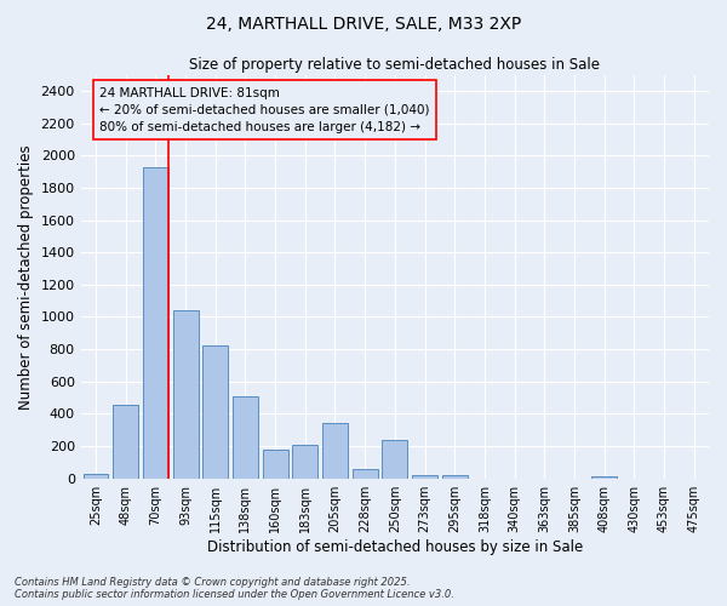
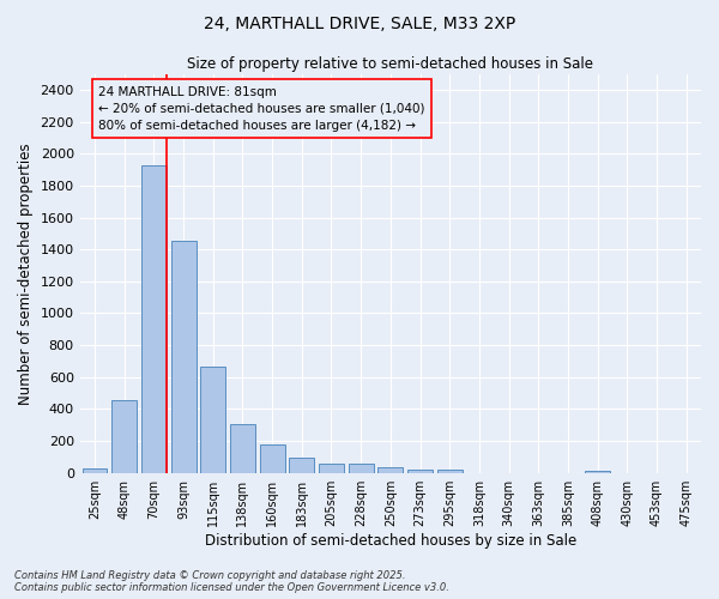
93sqm: 1040 -> 1460
115sqm: 820 -> 660
138sqm: 510 -> 300
183sqm: 210 -> 100
205sqm: 340 -> 60
250sqm: 240 -> 40
